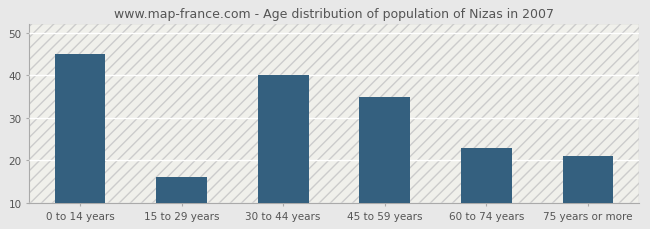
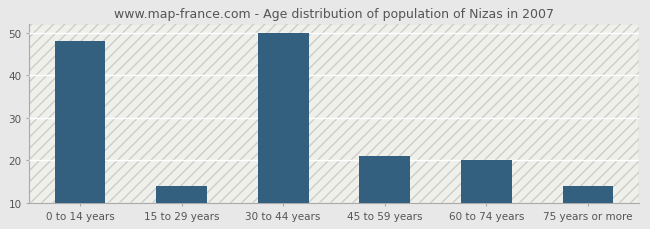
0 to 14 years: 45 -> 48
15 to 29 years: 16 -> 14
30 to 44 years: 40 -> 50
45 to 59 years: 35 -> 21
60 to 74 years: 23 -> 20
75 years or more: 21 -> 14
